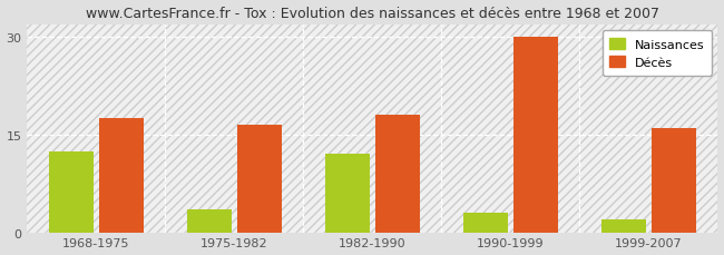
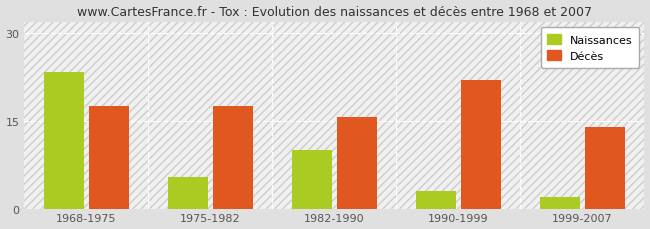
Naissances/1968-1975: 12.5 -> 23.4
Naissances/1975-1982: 3.5 -> 5.4
Décès/1975-1982: 16.5 -> 17.6
Naissances/1982-1990: 12.0 -> 10.0
Décès/1982-1990: 18.0 -> 15.6
Décès/1990-1999: 30.0 -> 22.0
Décès/1999-2007: 16.0 -> 14.0
